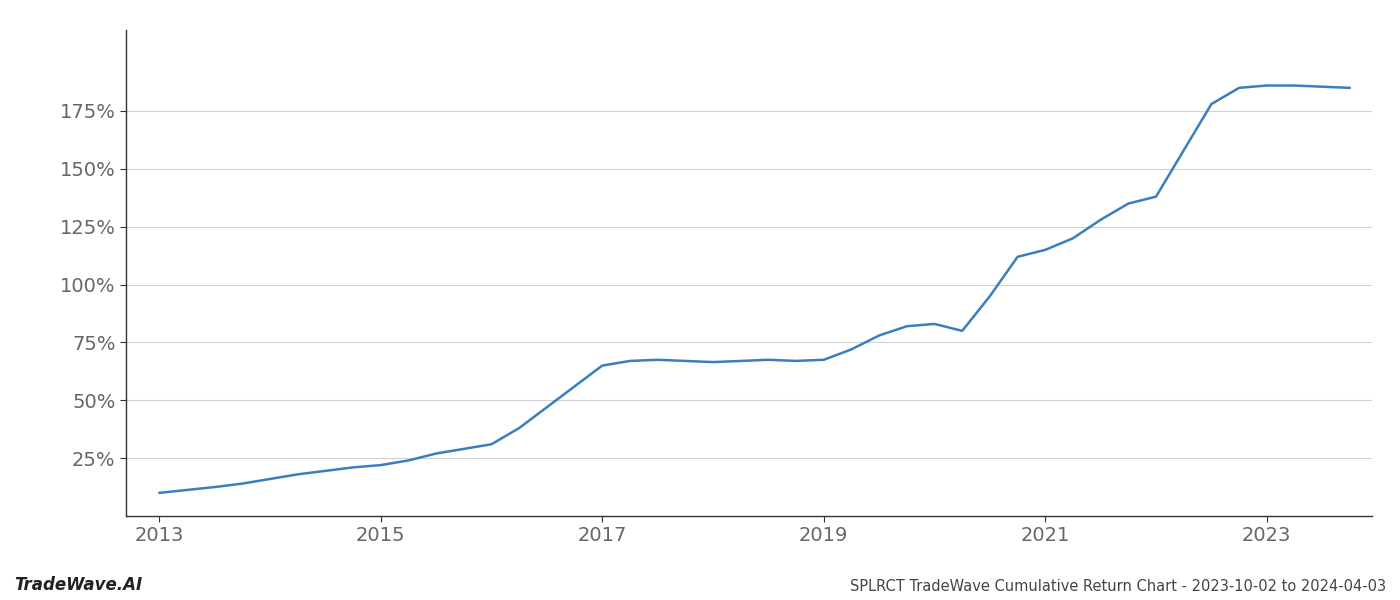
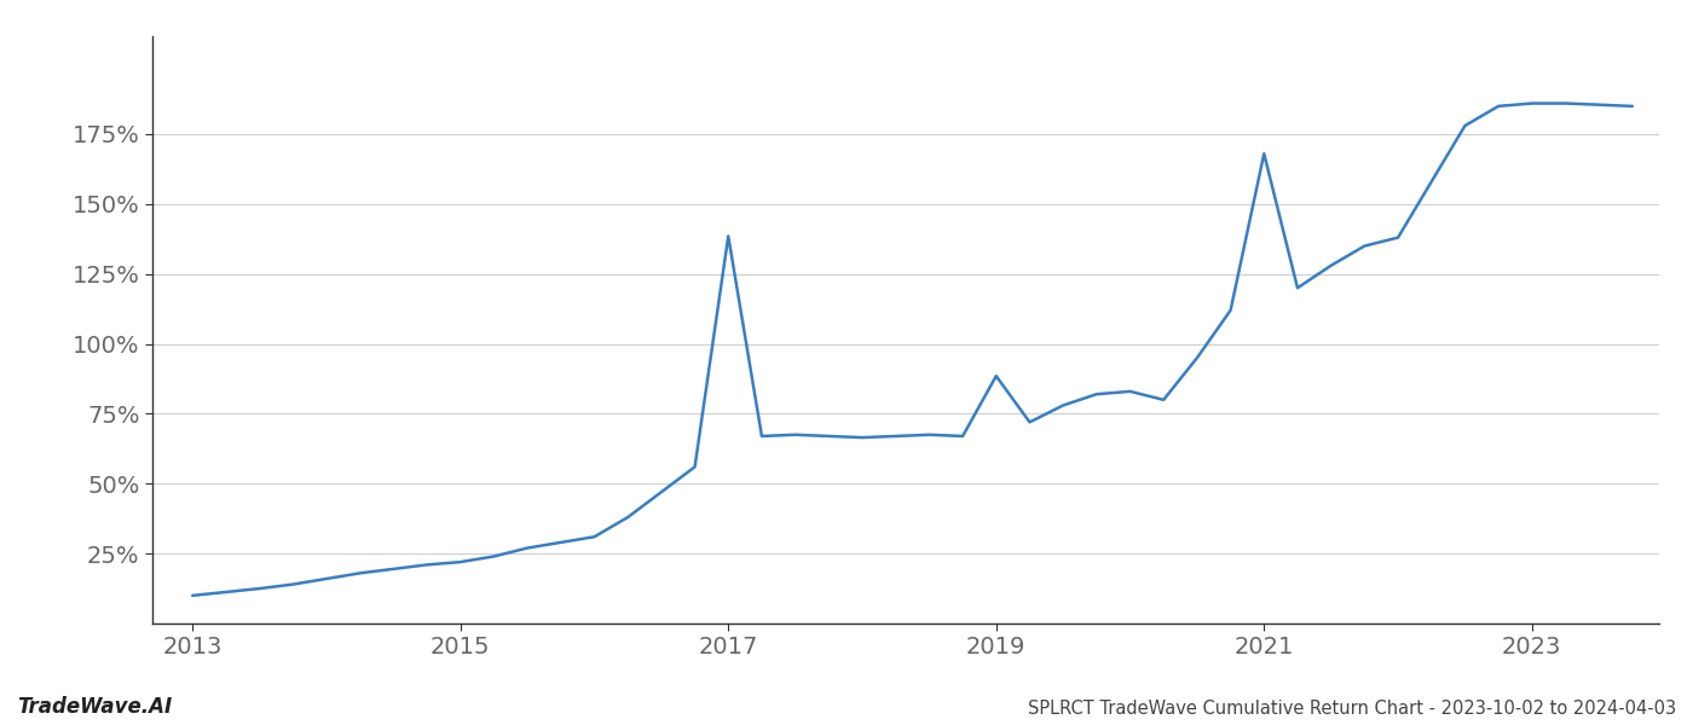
2017: 65.0% -> 138.5%
2019: 67.5% -> 88.5%
2021: 115.0% -> 168.0%
